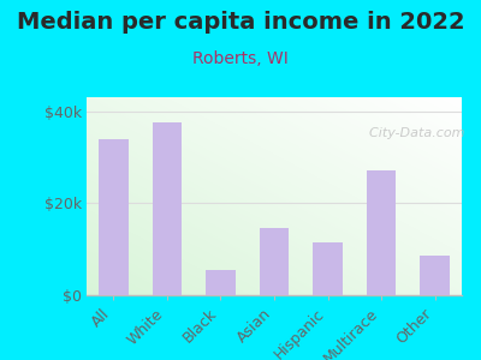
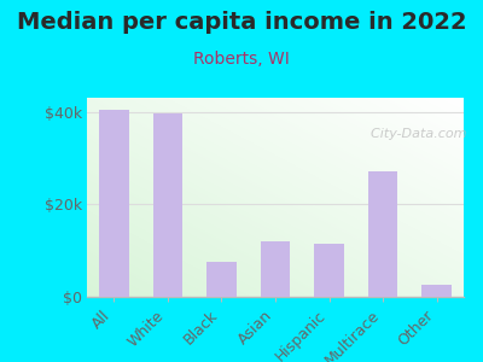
All: $34.0k -> $40.5k
White: $37.5k -> $39.5k
Black: $5.5k -> $7.5k
Asian: $14.5k -> $12.0k
Other: $8.5k -> $2.5k
